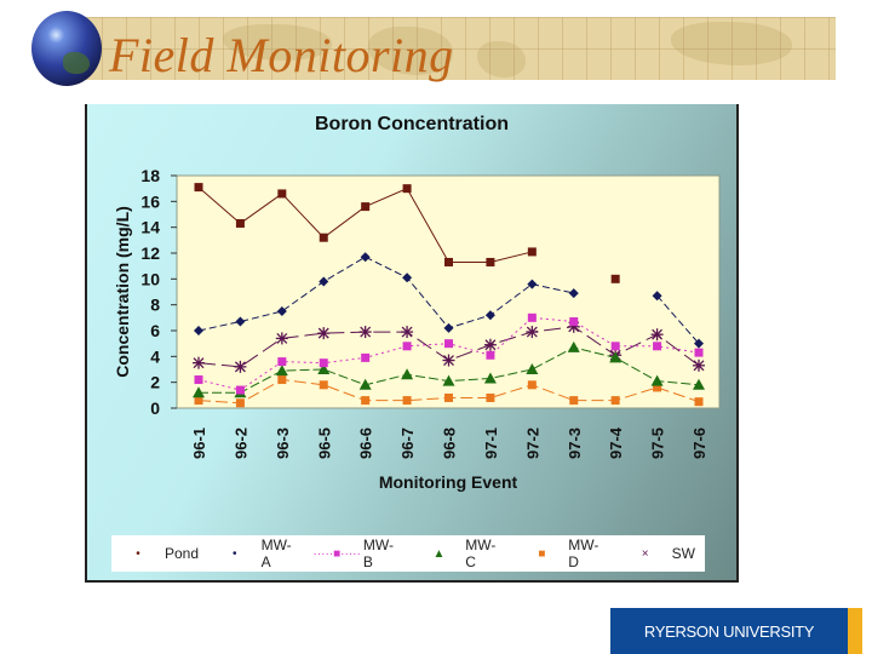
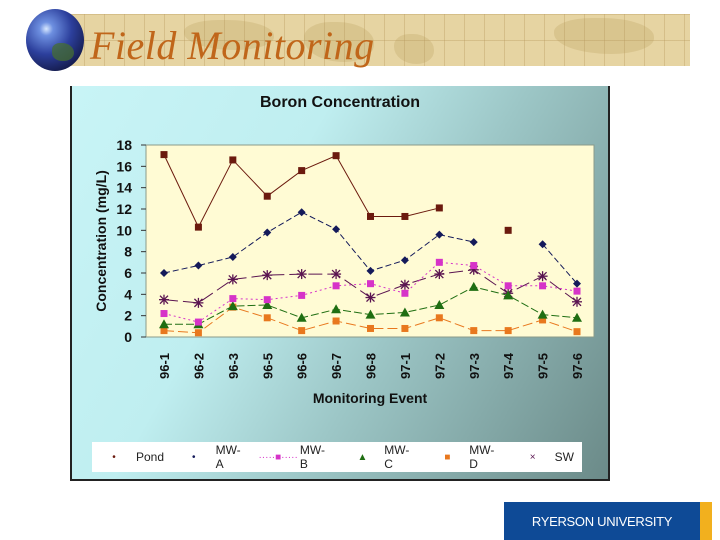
Pond/96-2: 14.3 -> 10.3
MW-D/96-3: 2.2 -> 2.8
MW-D/96-7: 0.6 -> 1.5
